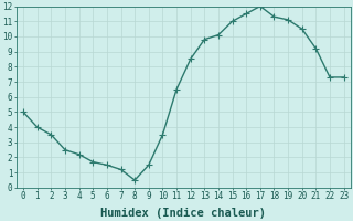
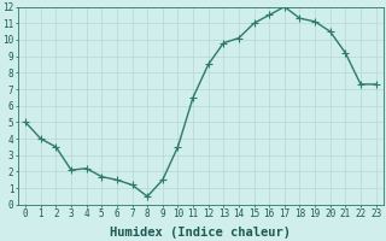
3: 2.5 -> 2.1
